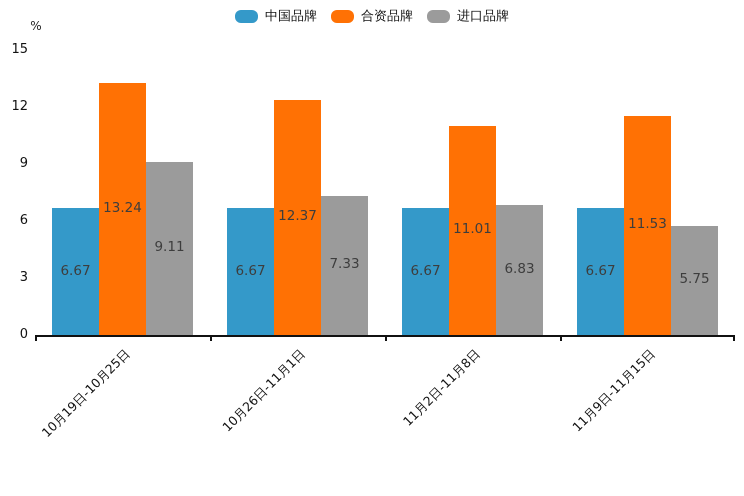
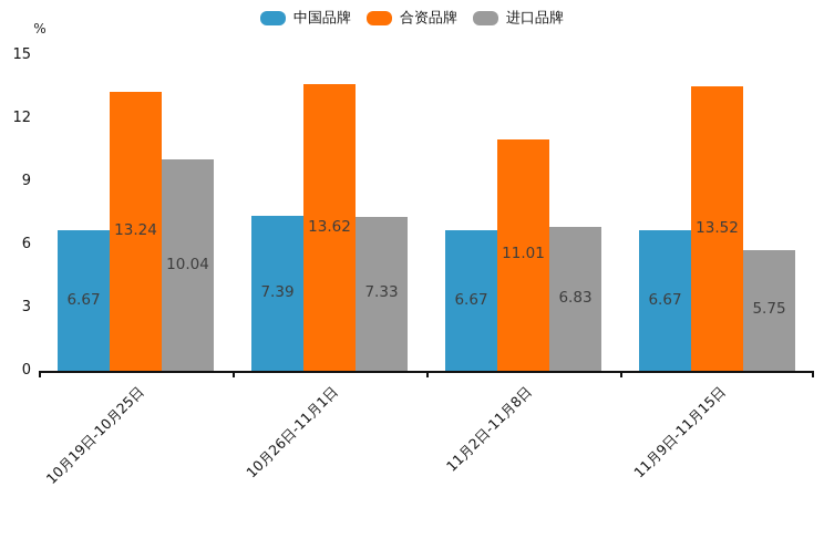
进口品牌/10月19日-10月25日: 9.11 -> 10.04
中国品牌/10月26日-11月1日: 6.67 -> 7.39
合资品牌/10月26日-11月1日: 12.37 -> 13.62
合资品牌/11月9日-11月15日: 11.53 -> 13.52
